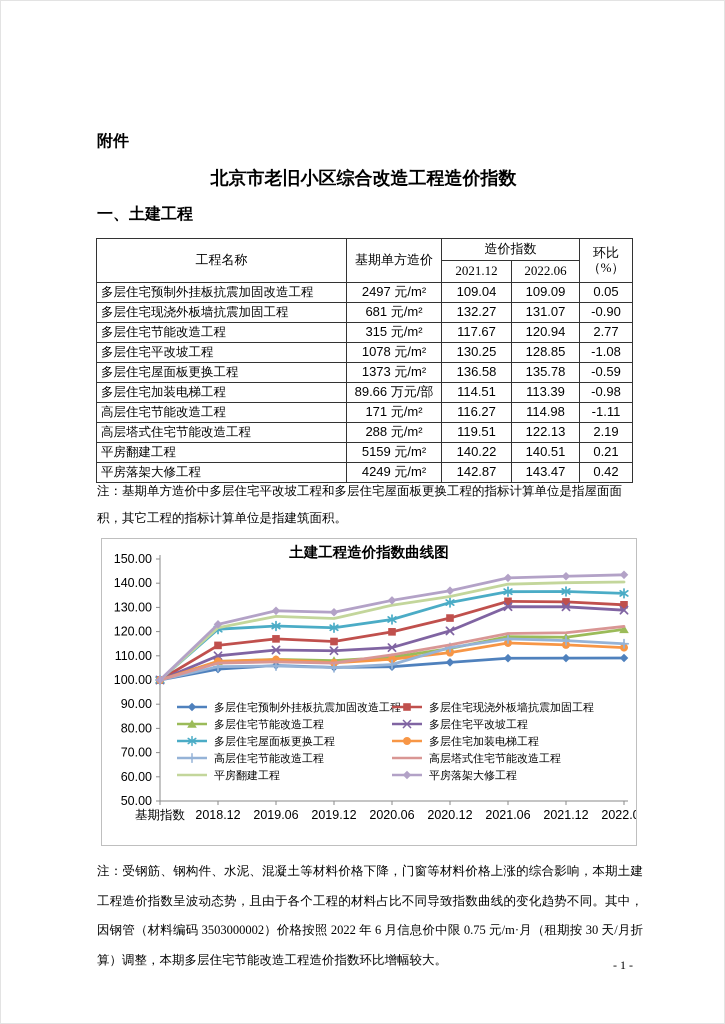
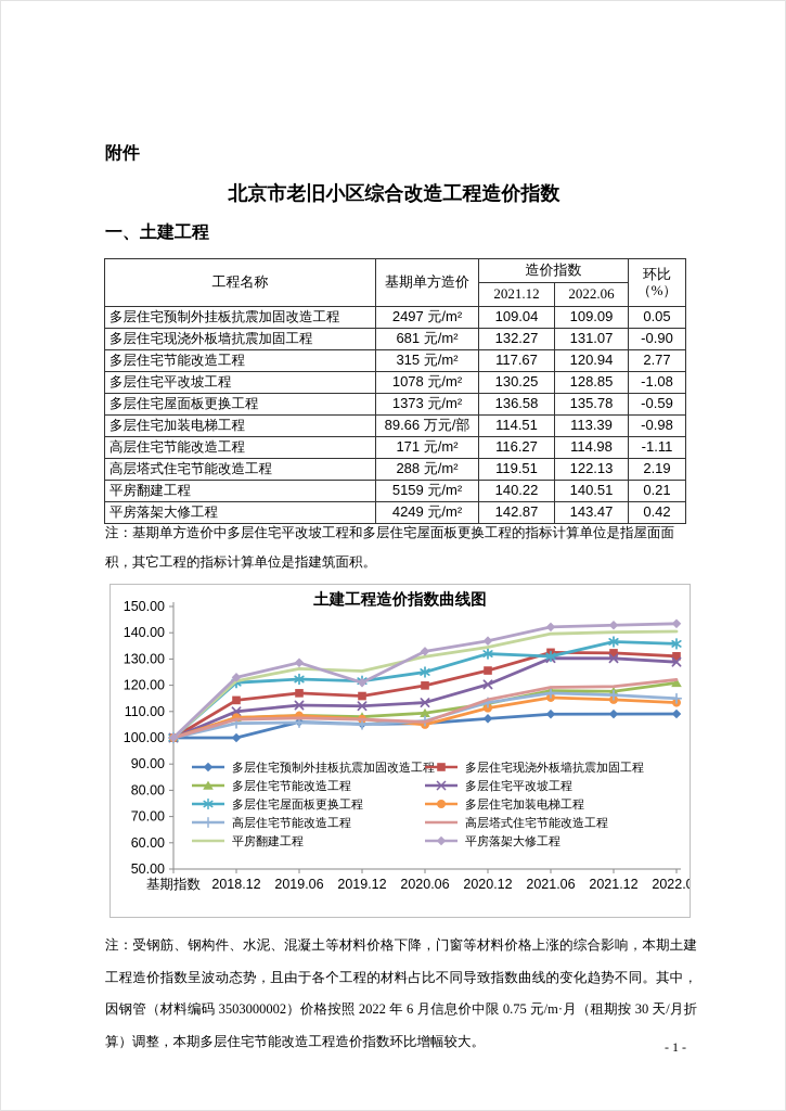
多层住宅预制外挂板抗震加固改造工程/2018.12: 104 -> 100
平房落架大修工程/2019.12: 128 -> 121
多层住宅加装电梯工程/2020.06: 109 -> 105
高层塔式住宅节能改造工程/2020.06: 110 -> 106
多层住宅屋面板更换工程/2021.06: 136 -> 131
